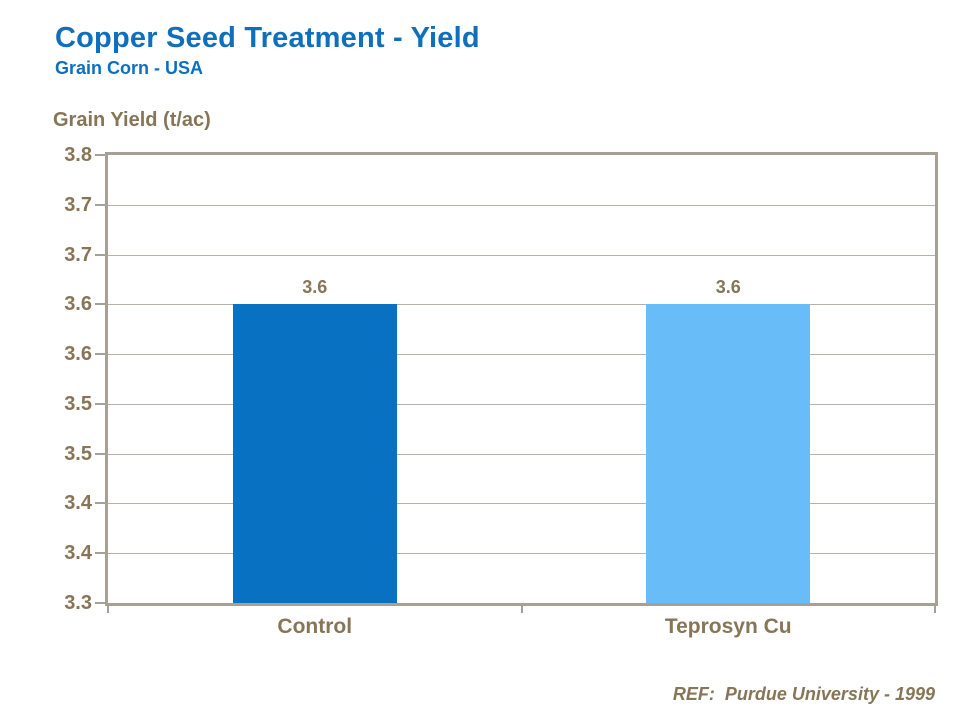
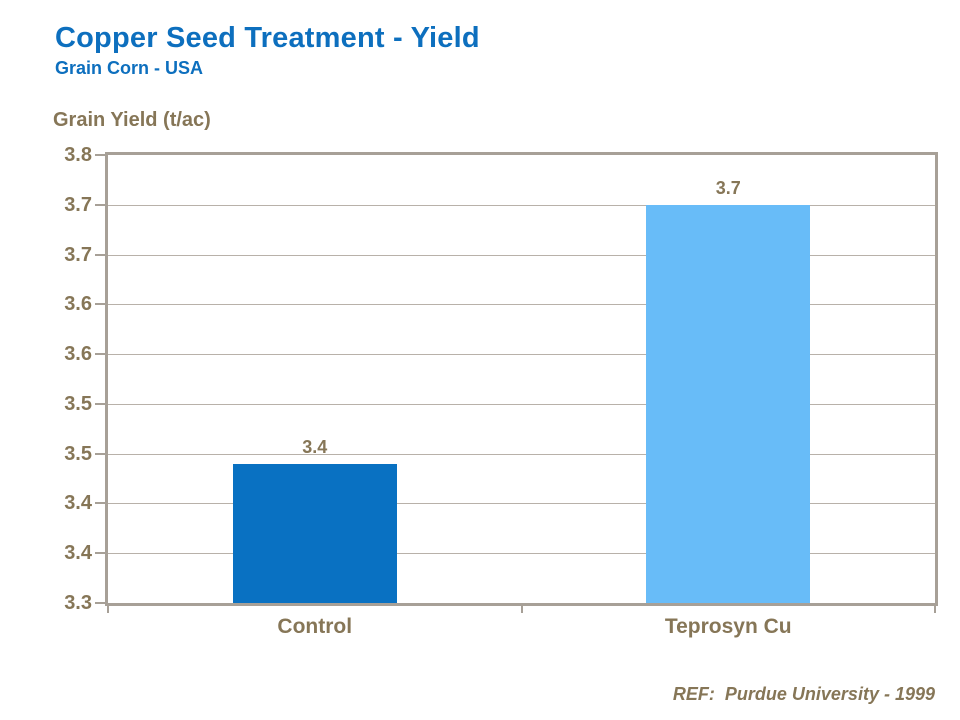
Control: 3.6 -> 3.4
Teprosyn Cu: 3.6 -> 3.7
